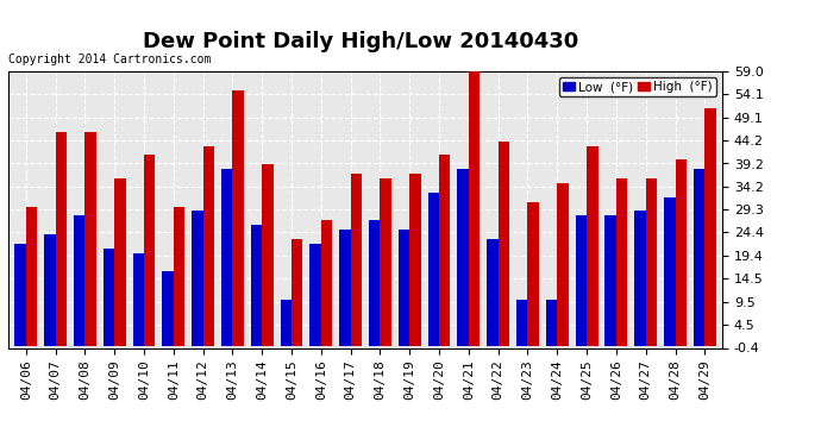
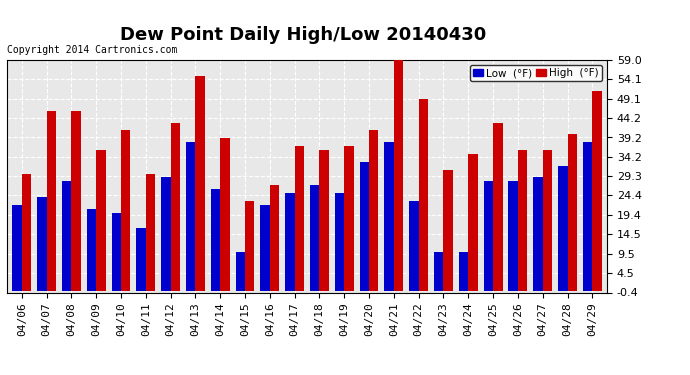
High (°F)/04/22: 44 -> 49
